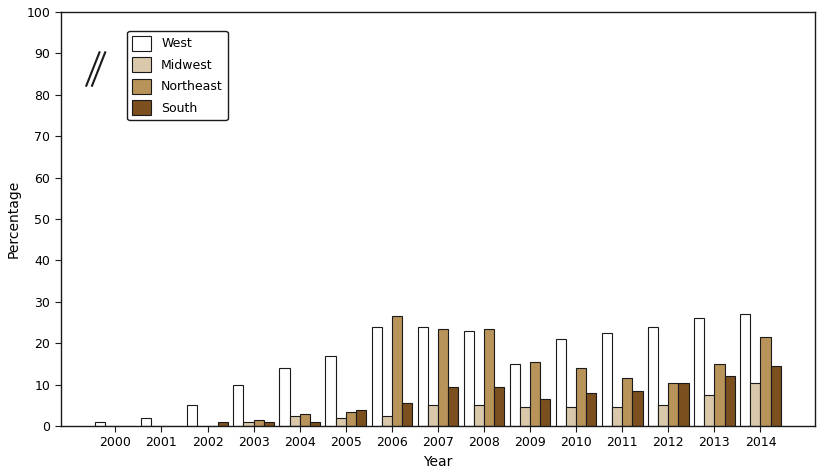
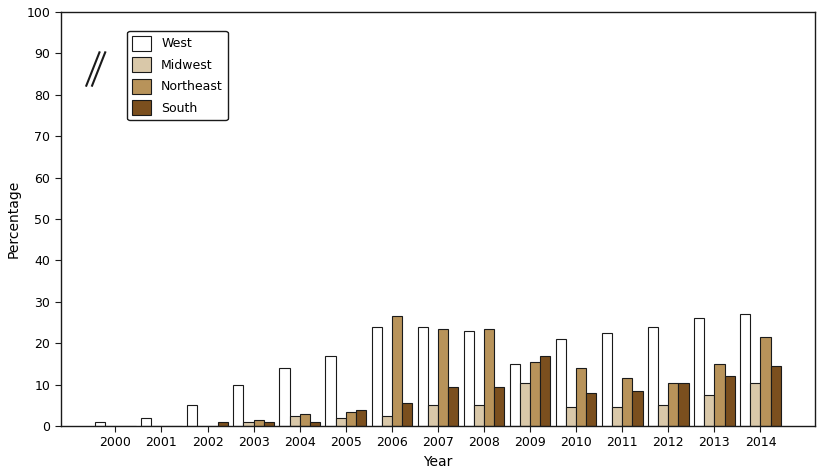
Midwest/2009: 4.5 -> 10.5
South/2009: 6.5 -> 17.0
